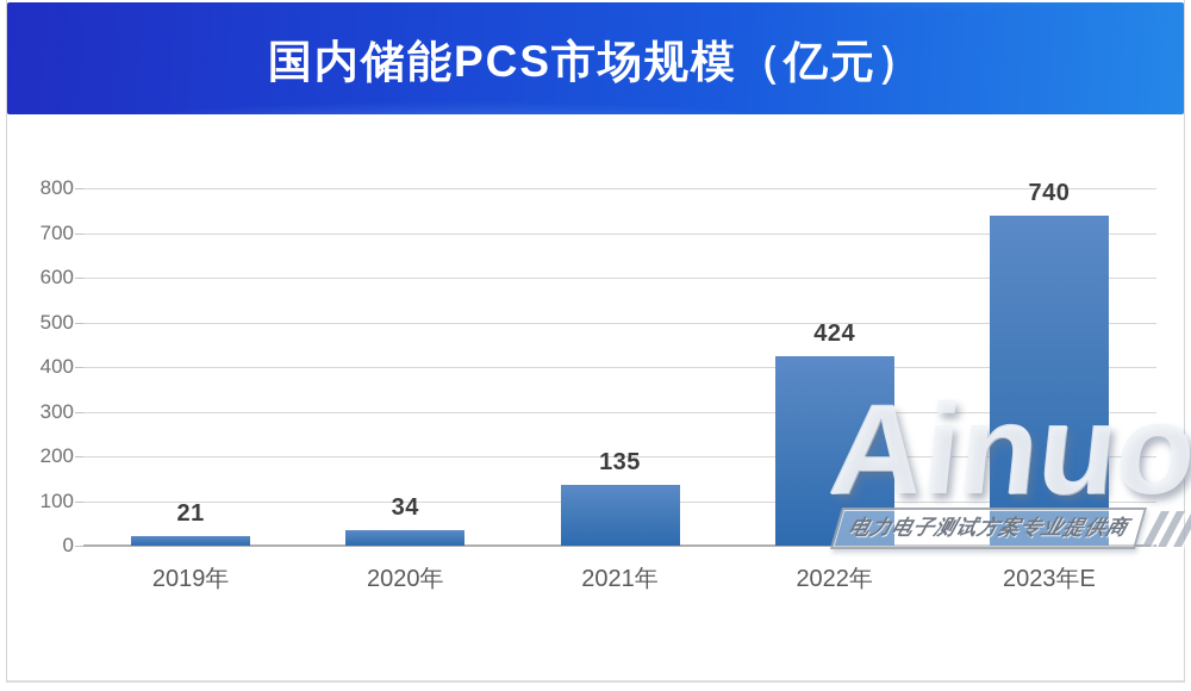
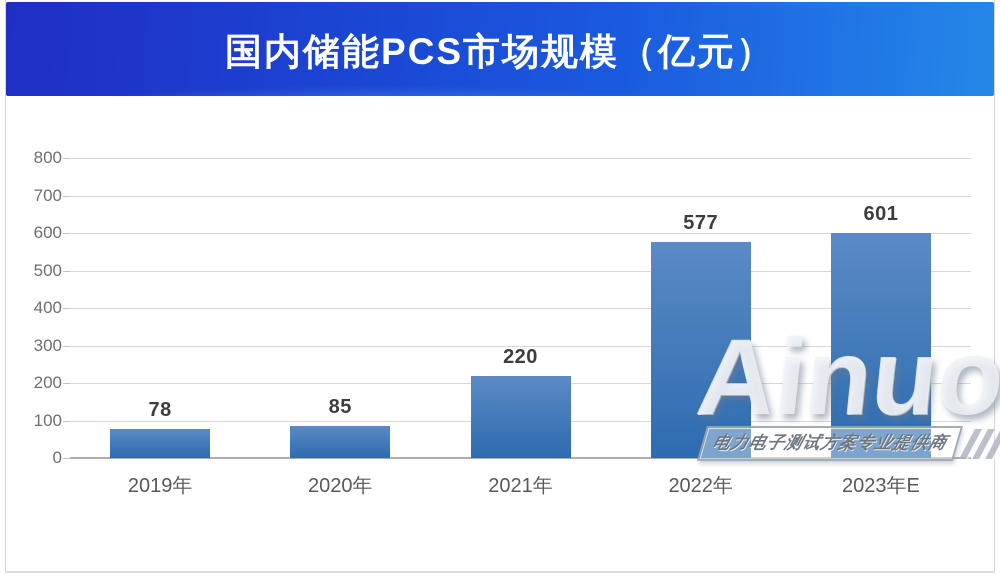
2019年: 21 -> 78
2020年: 34 -> 85
2021年: 135 -> 220
2022年: 424 -> 577
2023年E: 740 -> 601
